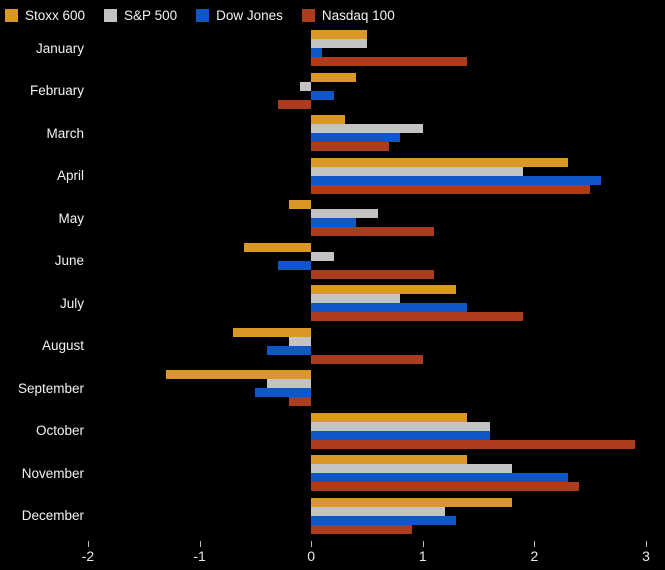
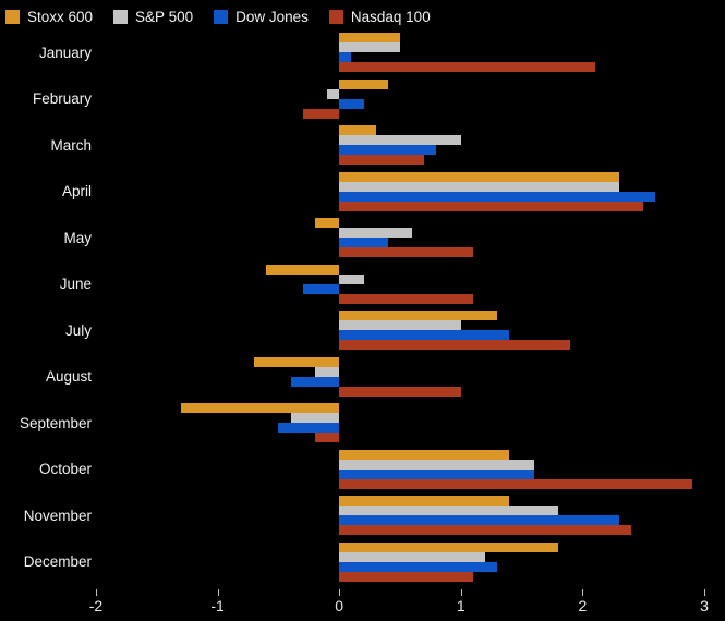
Nasdaq 100/January: 1.4 -> 2.1
S&P 500/April: 1.9 -> 2.3
S&P 500/July: 0.8 -> 1.0
Nasdaq 100/December: 0.9 -> 1.1
